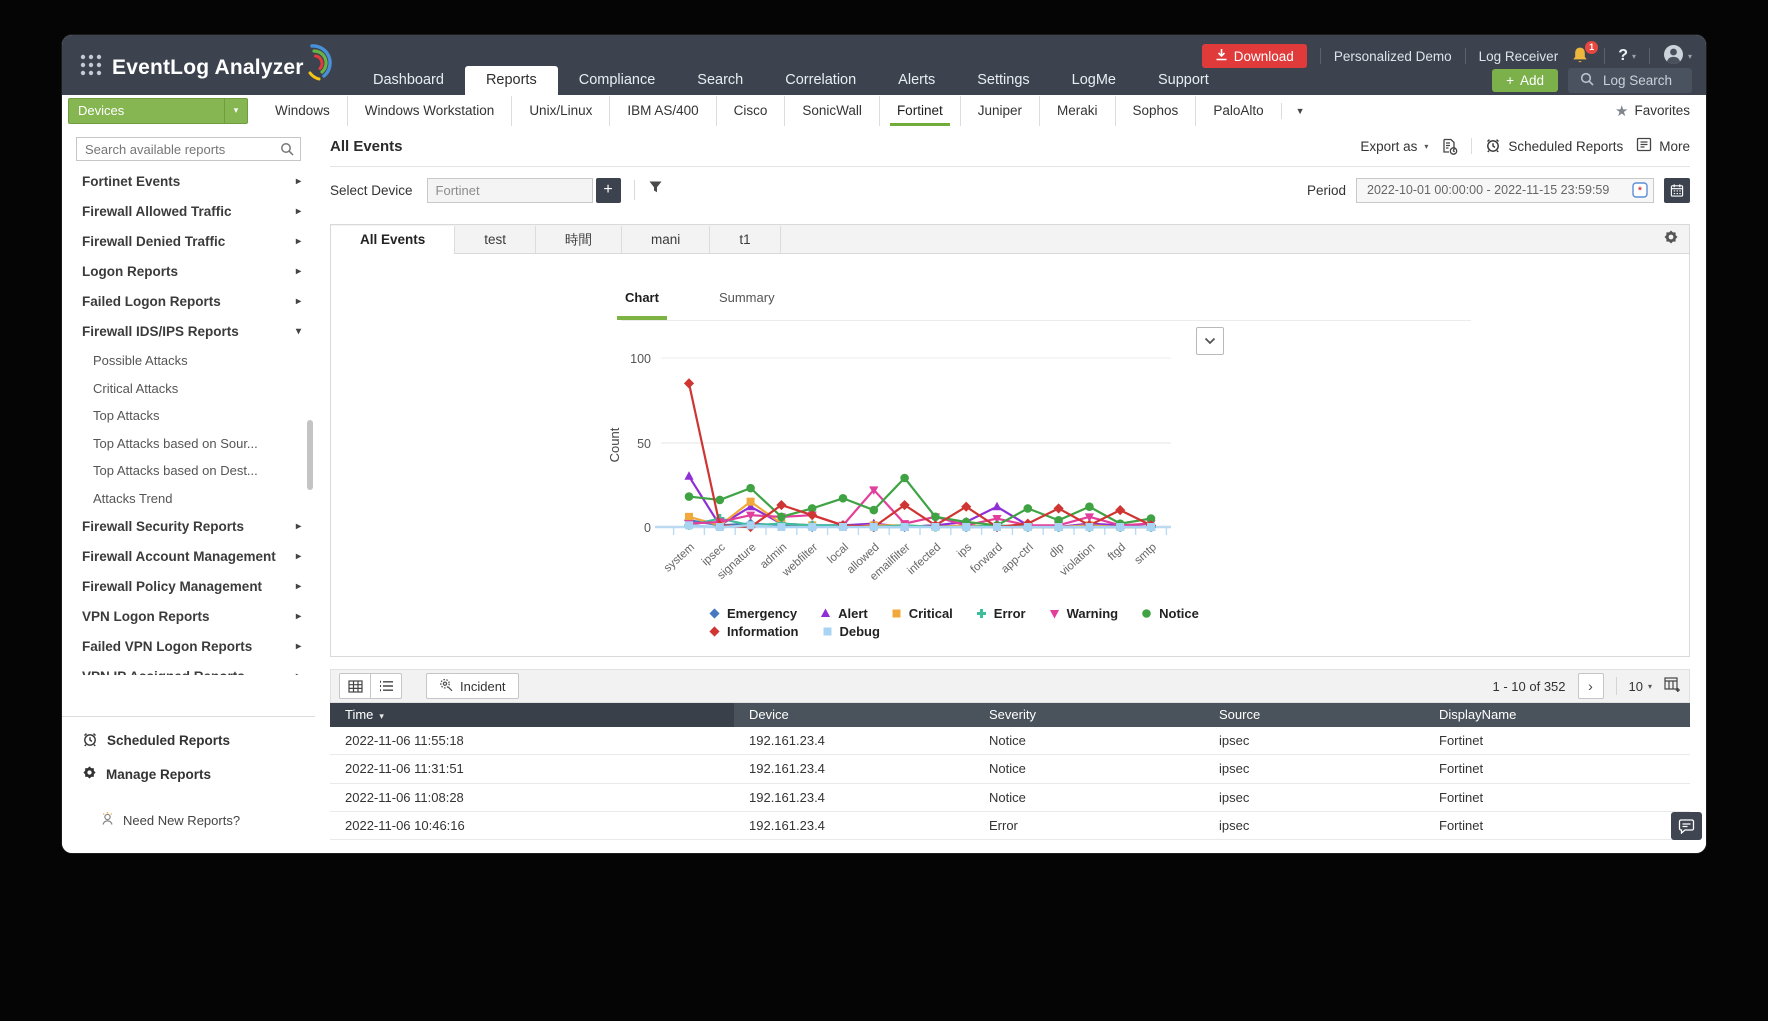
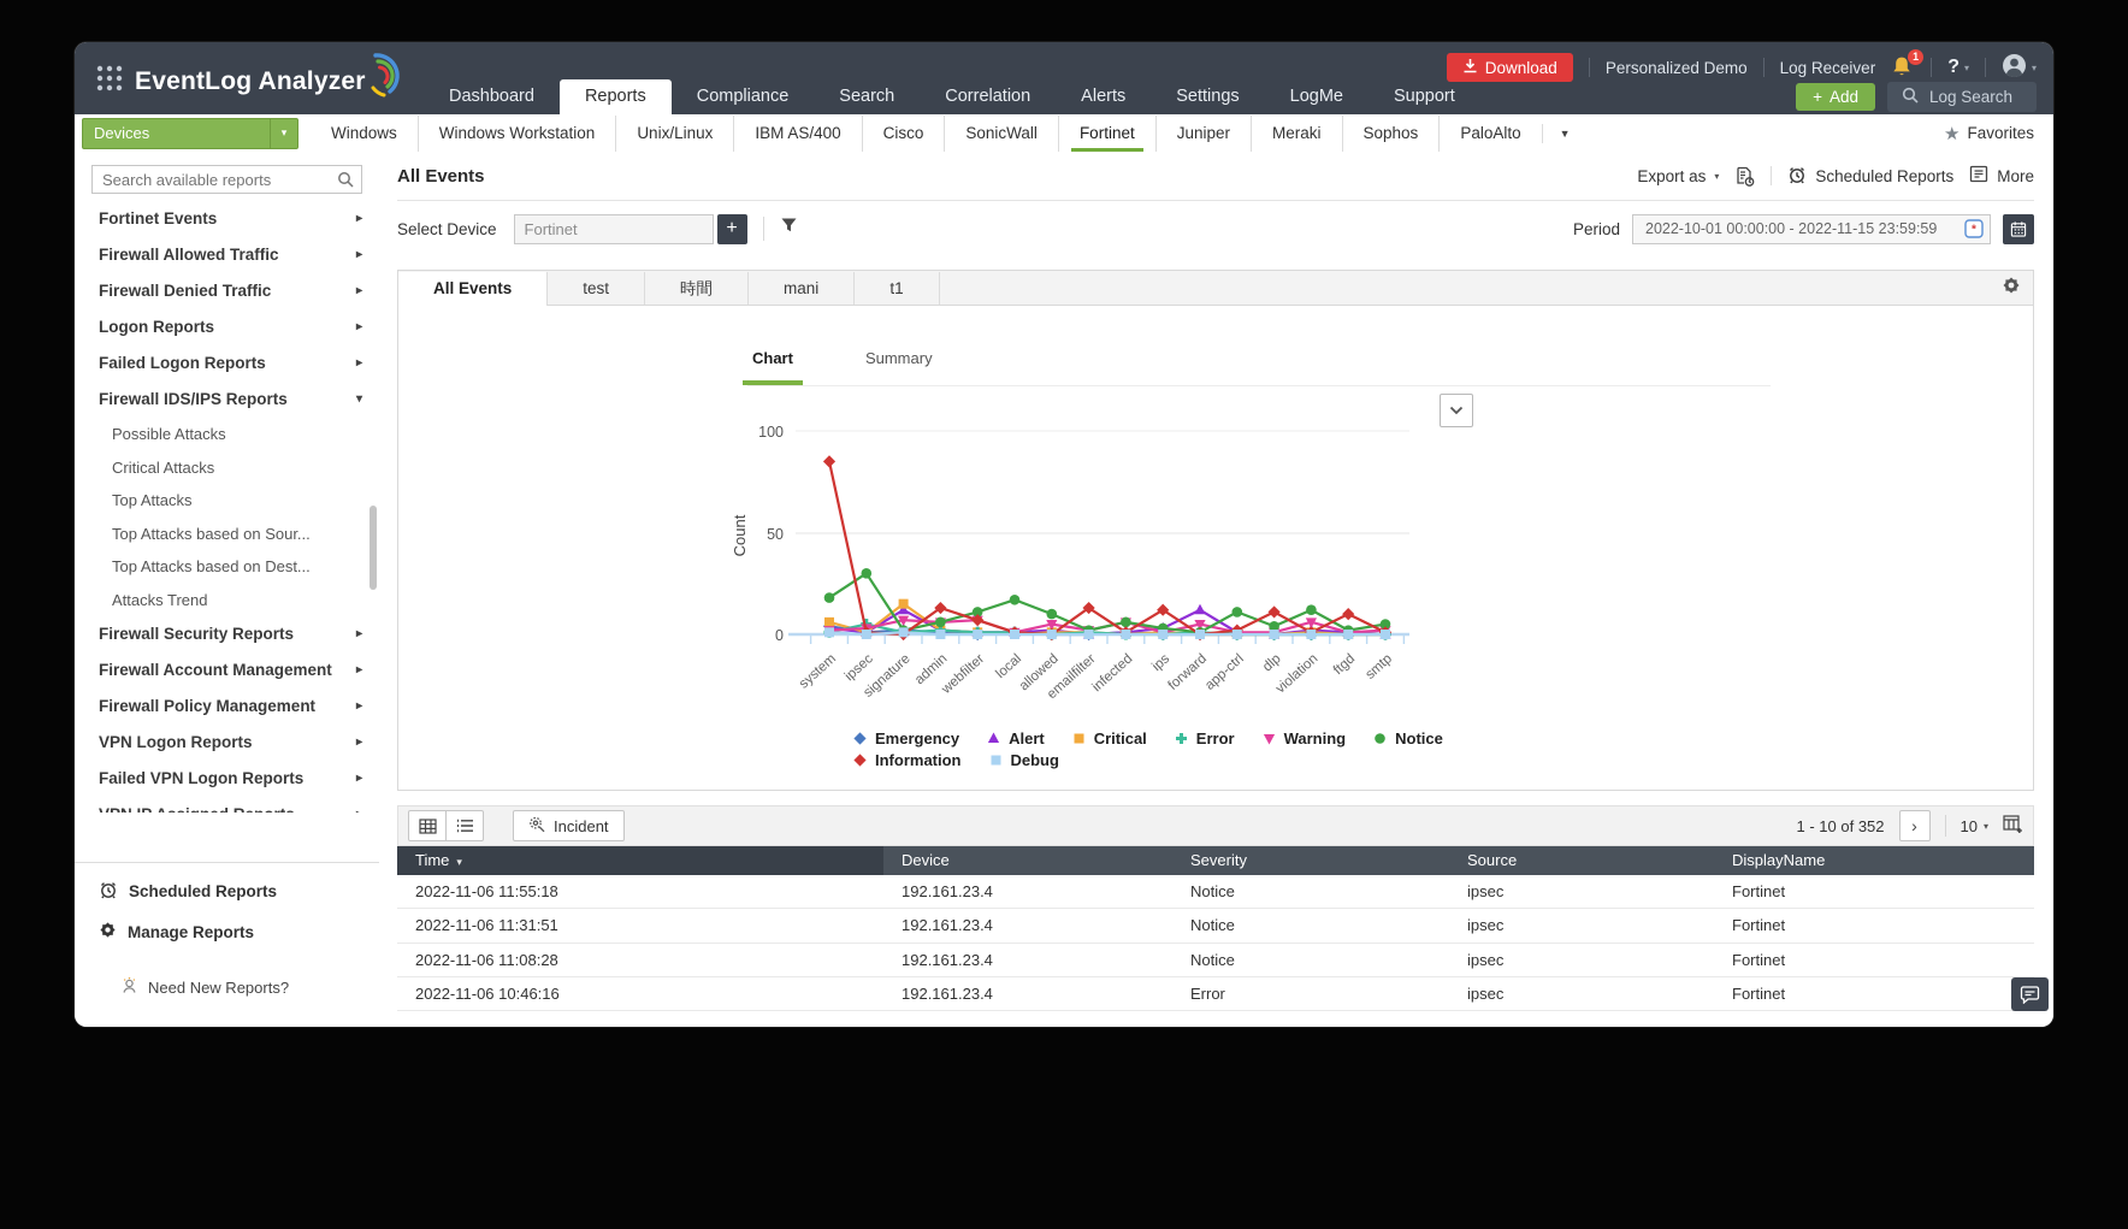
Alert/system: 30 -> 3
Notice/ipsec: 16 -> 30
Notice/signature: 23 -> 2
Warning/allowed: 22 -> 5
Notice/emailfilter: 29 -> 2
